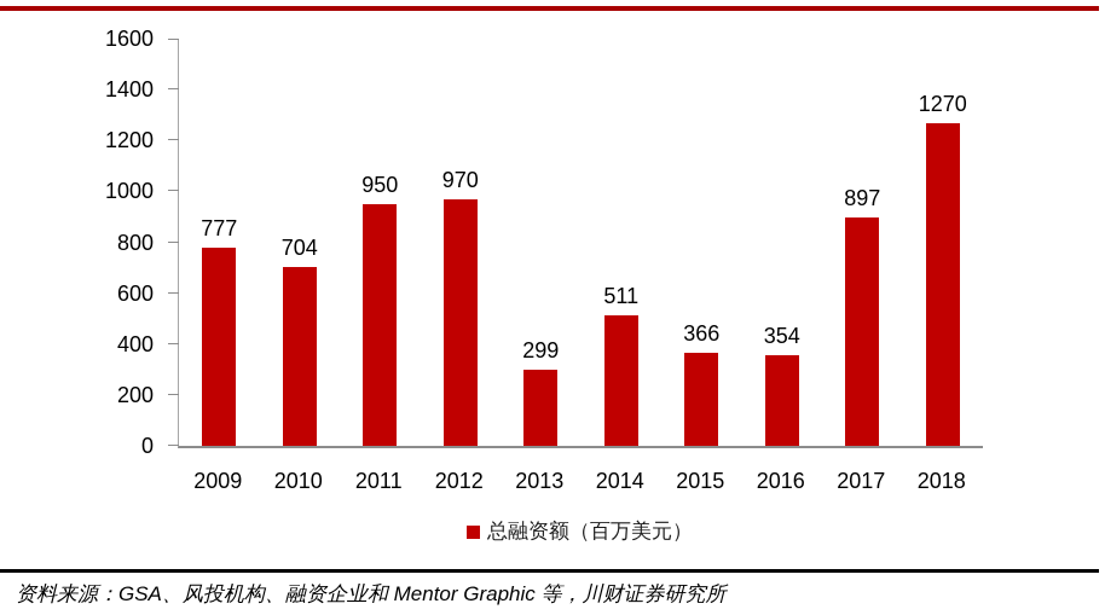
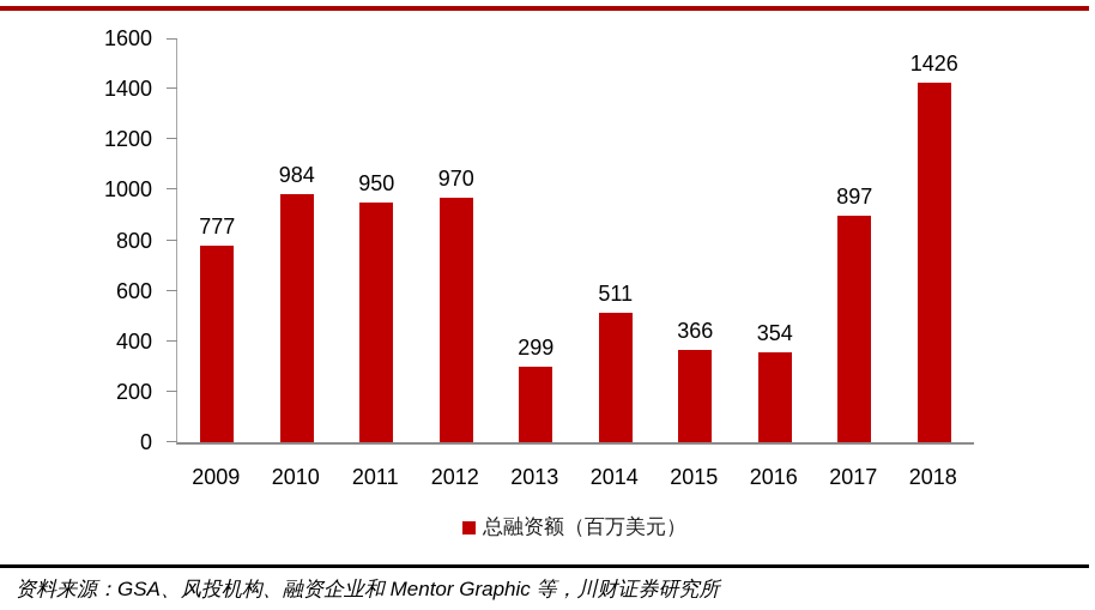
2010: 704 -> 984
2018: 1270 -> 1426
